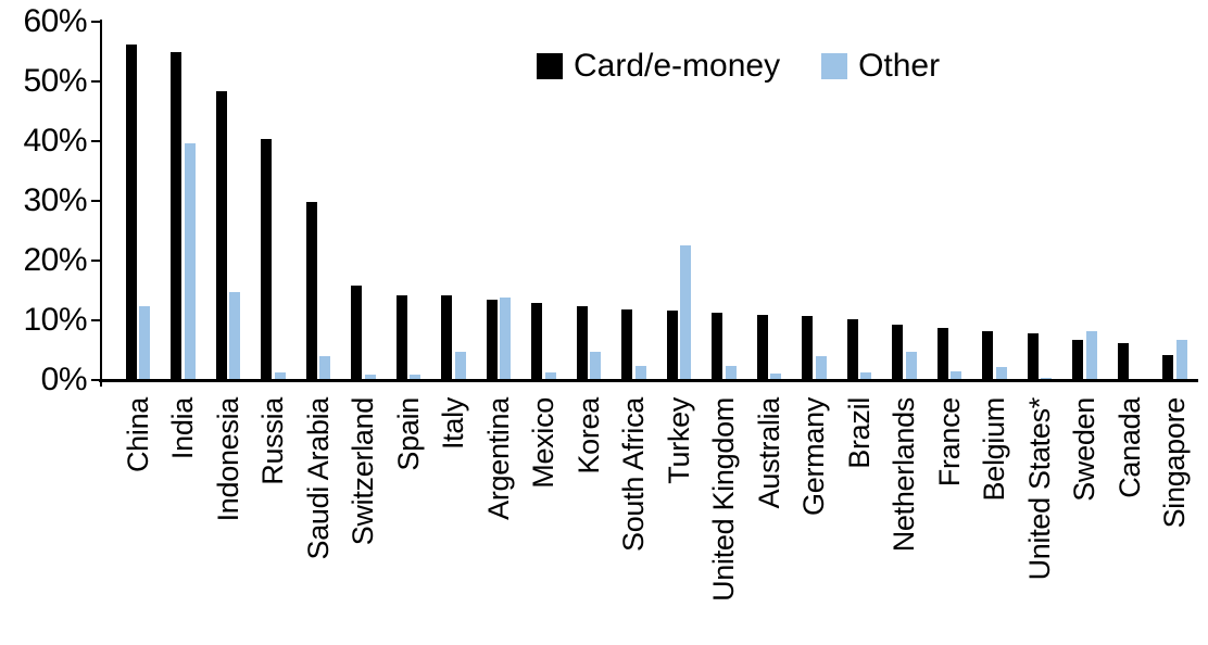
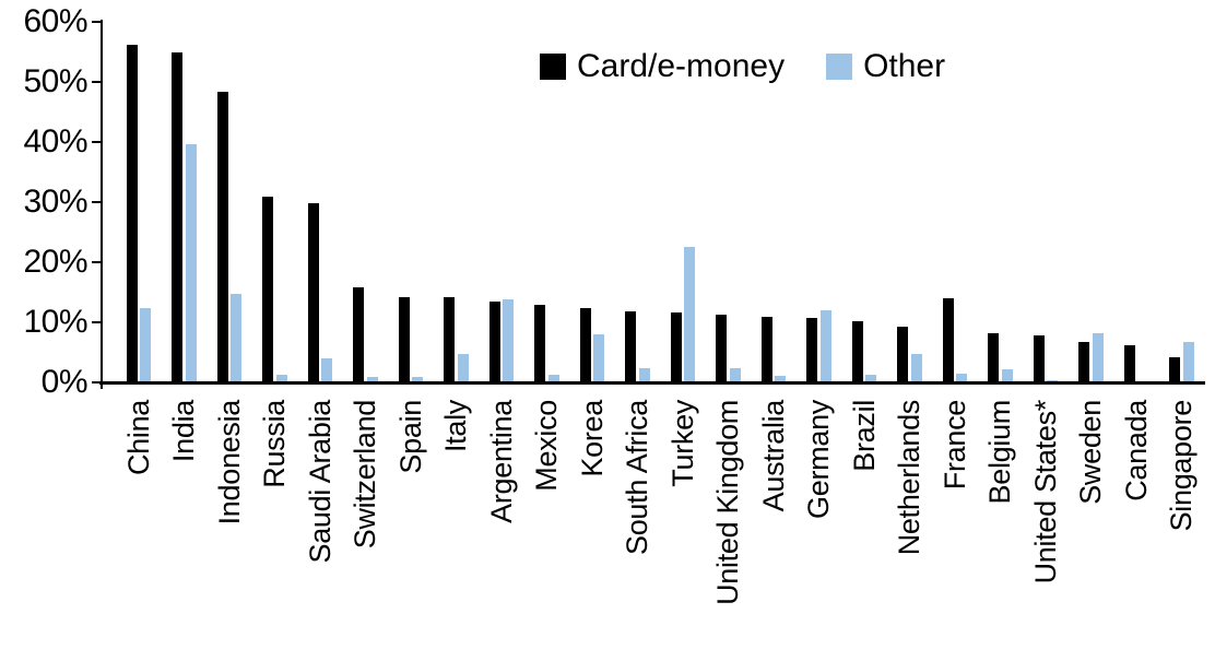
Card/e-money/Russia: 40% -> 31%
Other/Korea: 5% -> 8%
Other/Germany: 4% -> 12%
Card/e-money/France: 9% -> 14%
